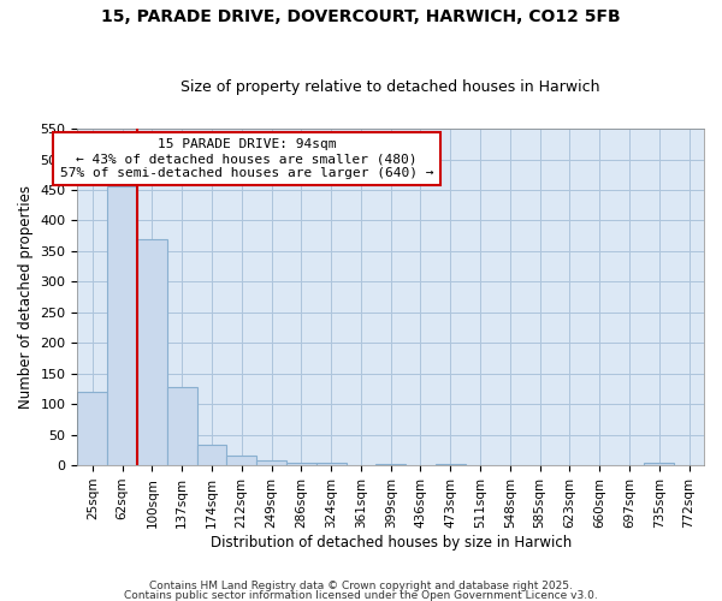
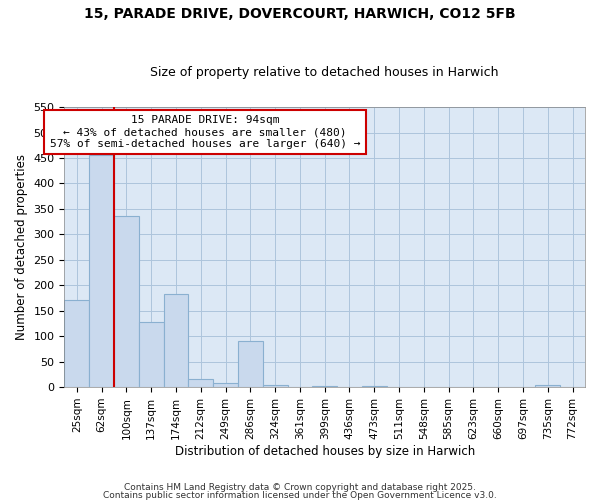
25sqm: 120 -> 172
100sqm: 370 -> 336
174sqm: 34 -> 182
286sqm: 5 -> 90
